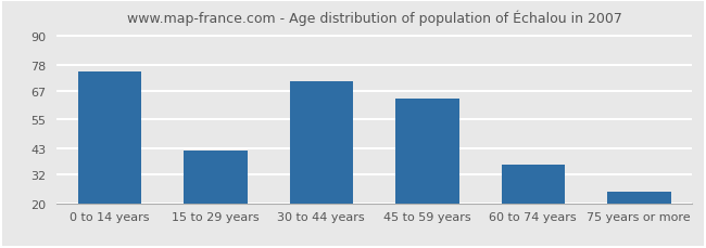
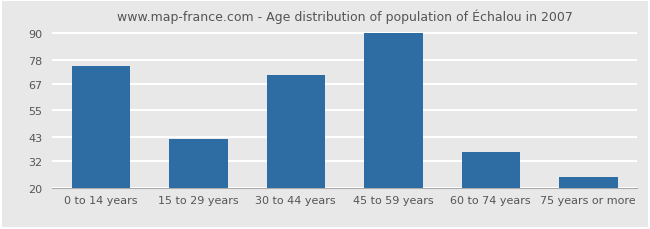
45 to 59 years: 64 -> 90
